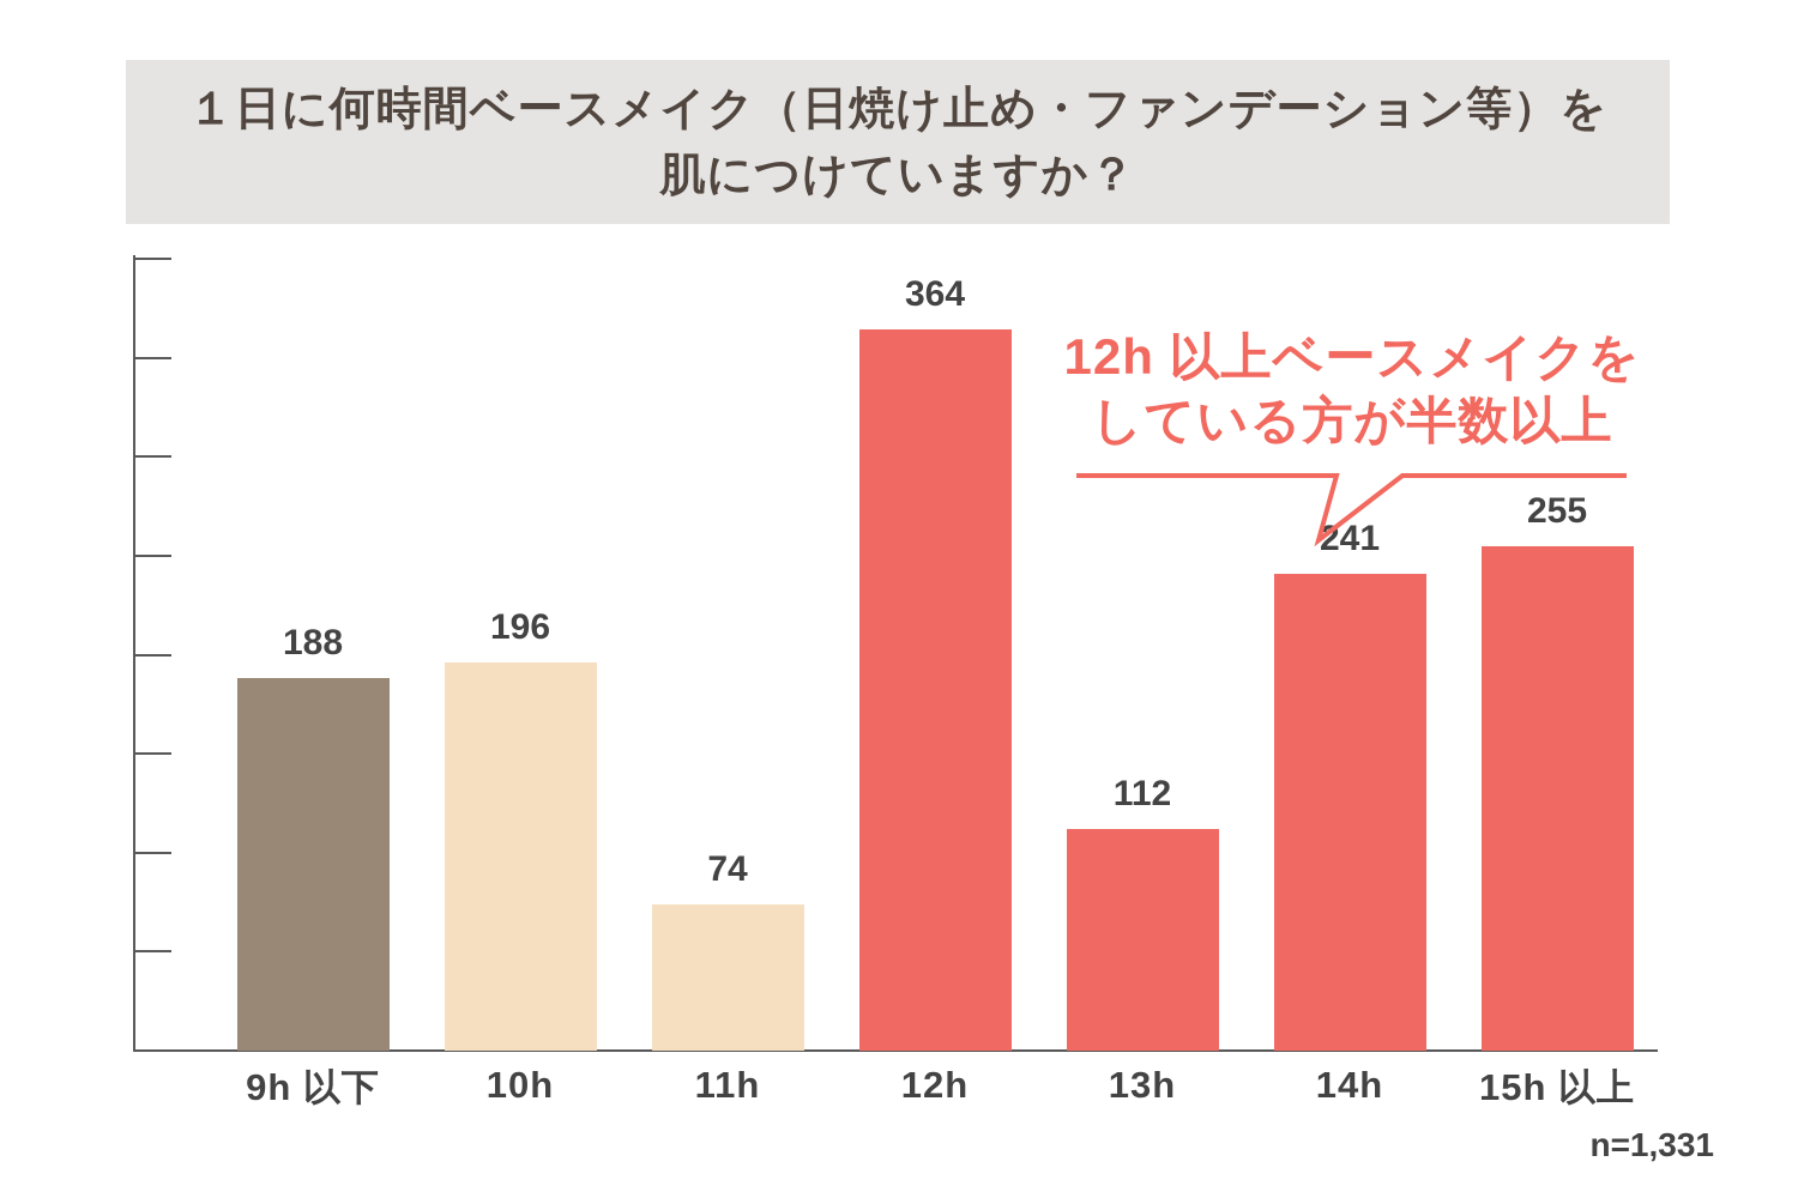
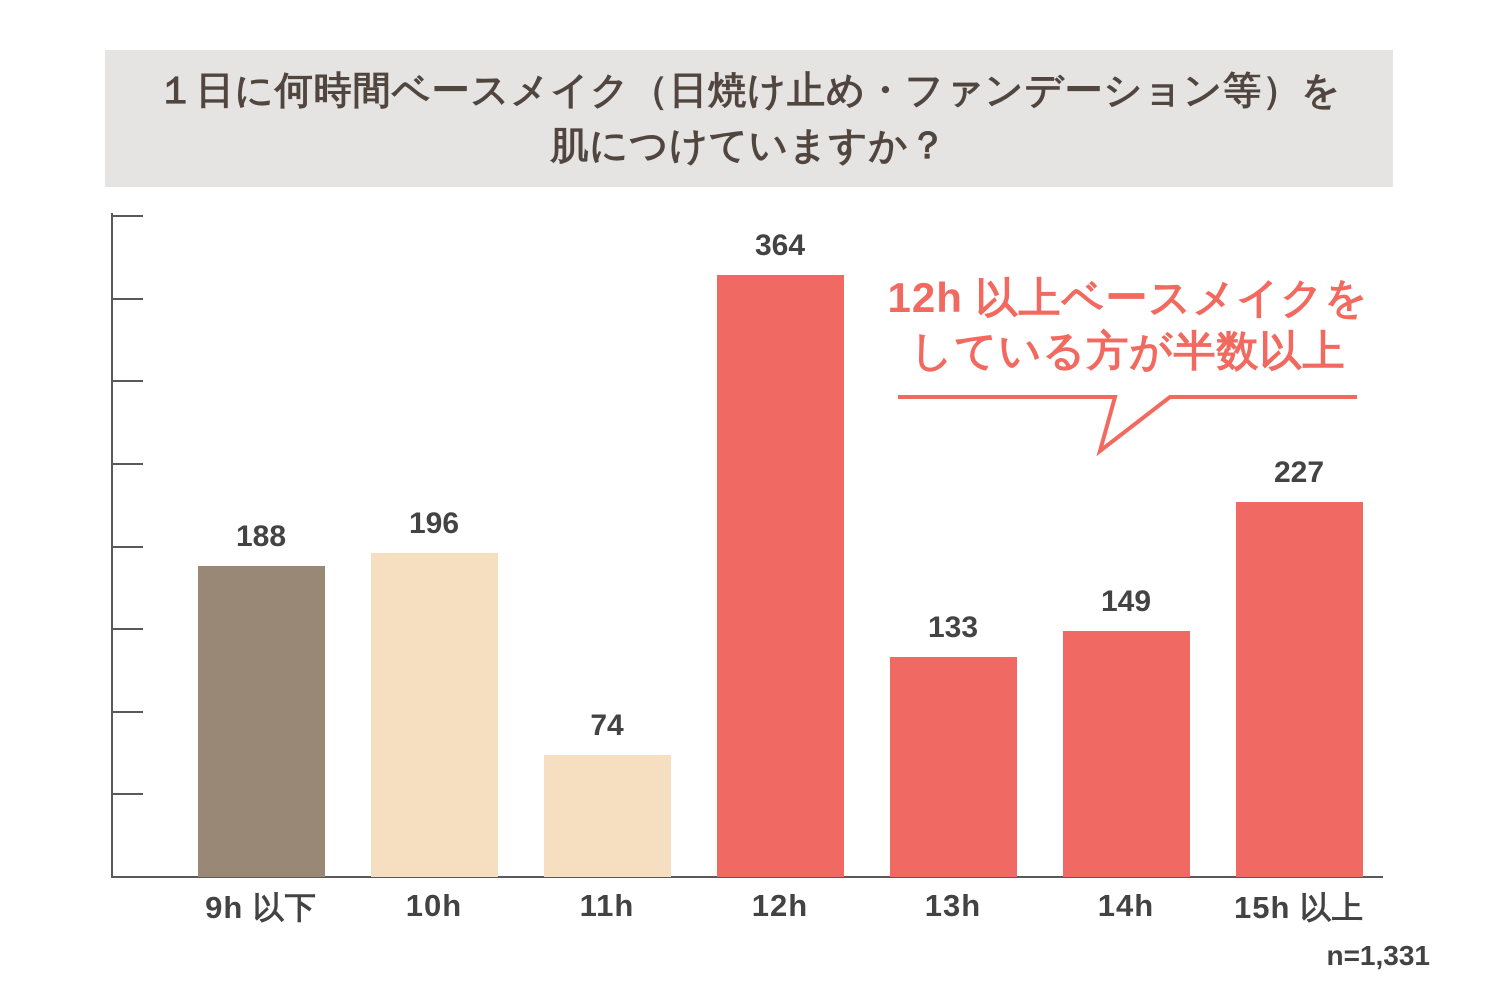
13h: 112 -> 133
14h: 241 -> 149
15h 以上: 255 -> 227
